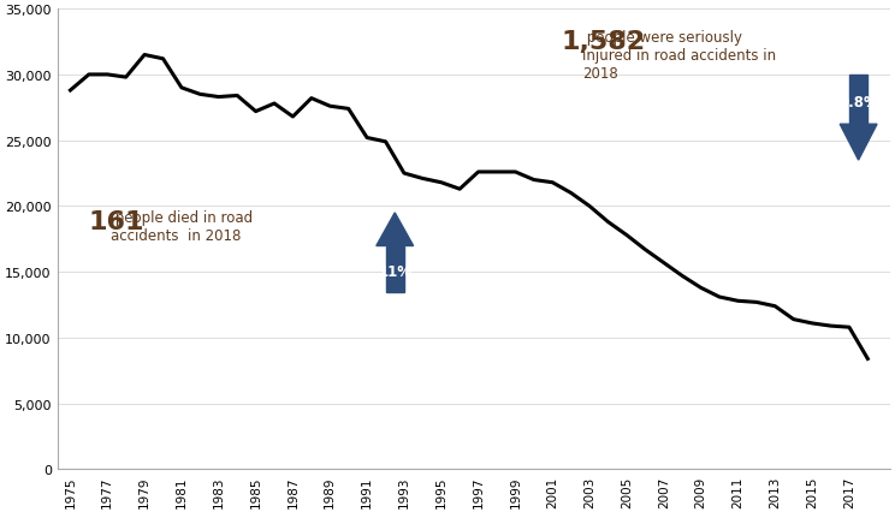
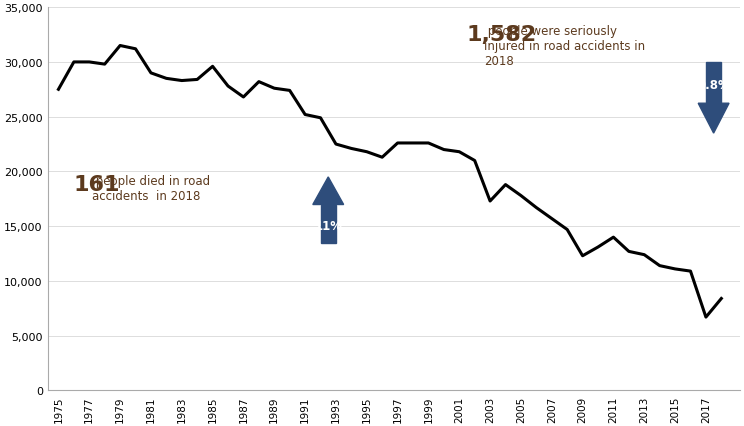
1975: 28,800 -> 27,500
1985: 27,200 -> 29,600
2003: 20,000 -> 17,300
2009: 13,800 -> 12,300
2011: 12,800 -> 14,000
2017: 10,800 -> 6,700
